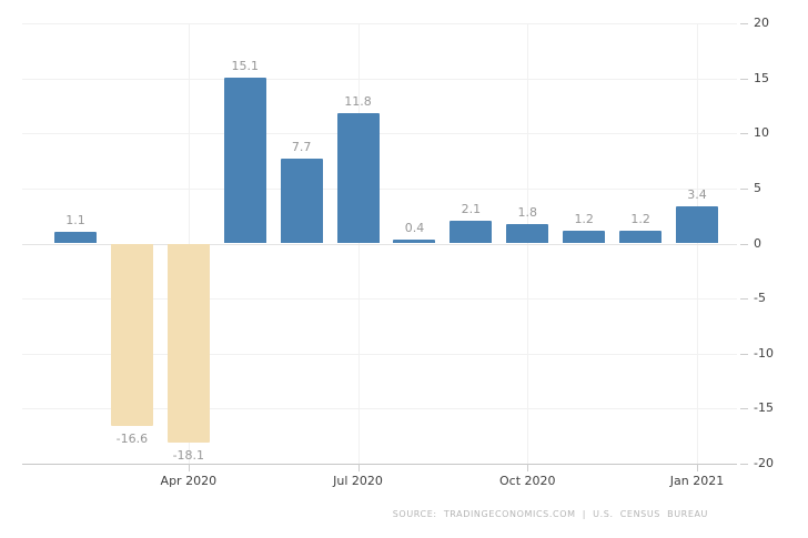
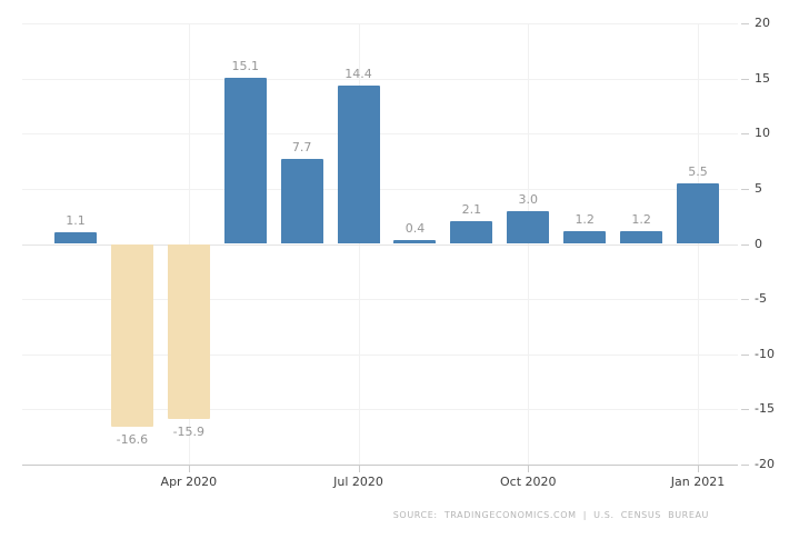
Apr 2020: -18.1 -> -15.9
Jul 2020: 11.8 -> 14.4
Oct 2020: 1.8 -> 3.0
Jan 2021: 3.4 -> 5.5
